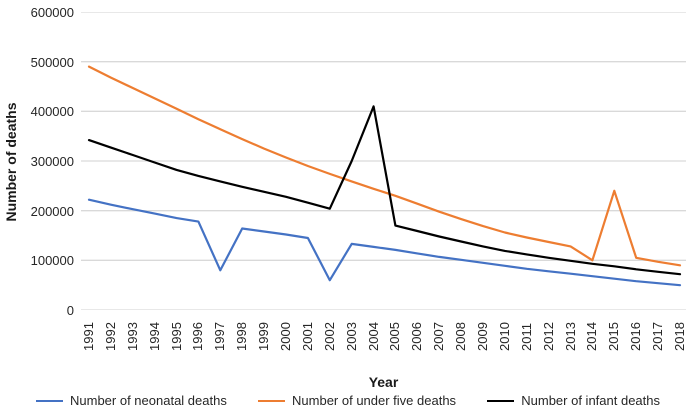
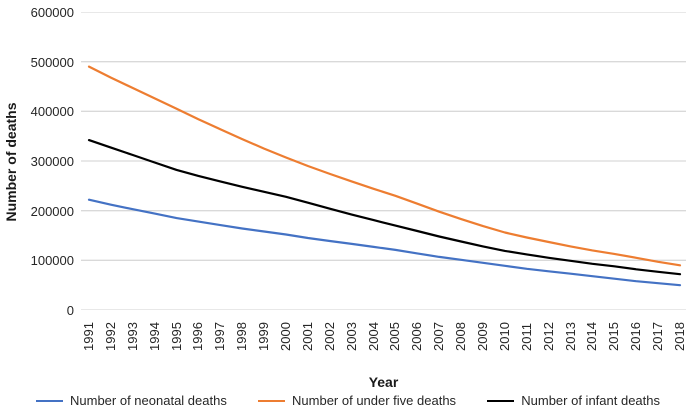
Number of neonatal deaths/1997: 80000 -> 170000
Number of neonatal deaths/2002: 60000 -> 140000
Number of infant deaths/2003: 300000 -> 190000
Number of infant deaths/2004: 410000 -> 180000
Number of under five deaths/2014: 100000 -> 120000
Number of under five deaths/2015: 240000 -> 110000
